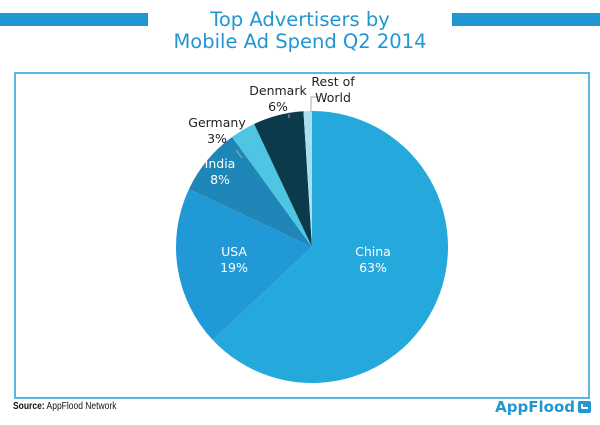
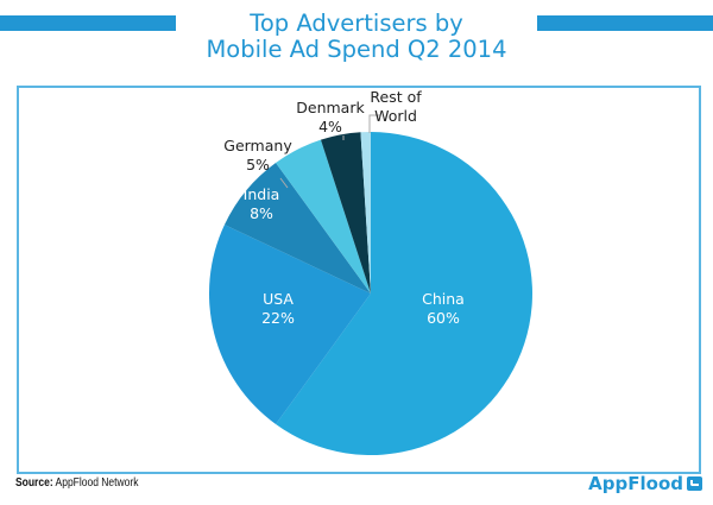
China: 63% -> 60%
USA: 19% -> 22%
Germany: 3% -> 5%
Denmark: 6% -> 4%
